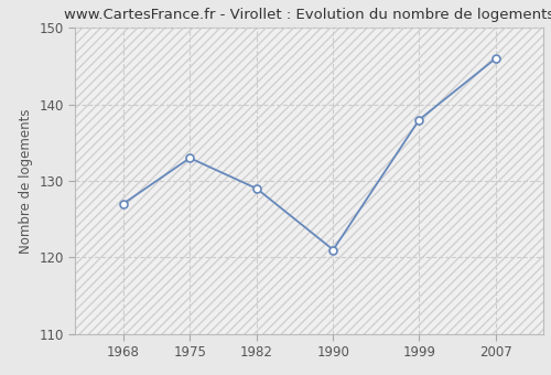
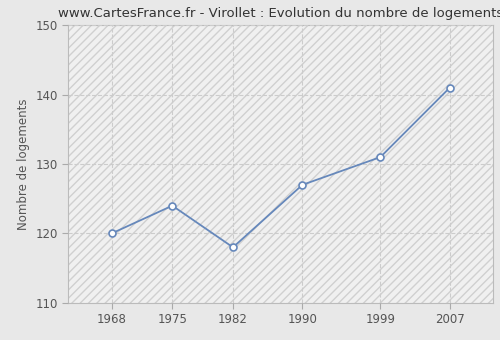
1968: 127 -> 120
1975: 133 -> 124
1982: 129 -> 118
1990: 121 -> 127
1999: 138 -> 131
2007: 146 -> 141
